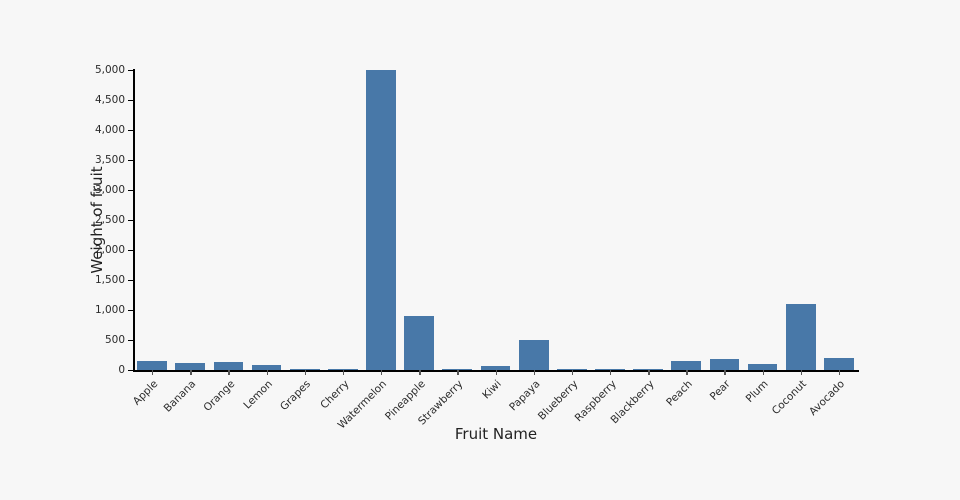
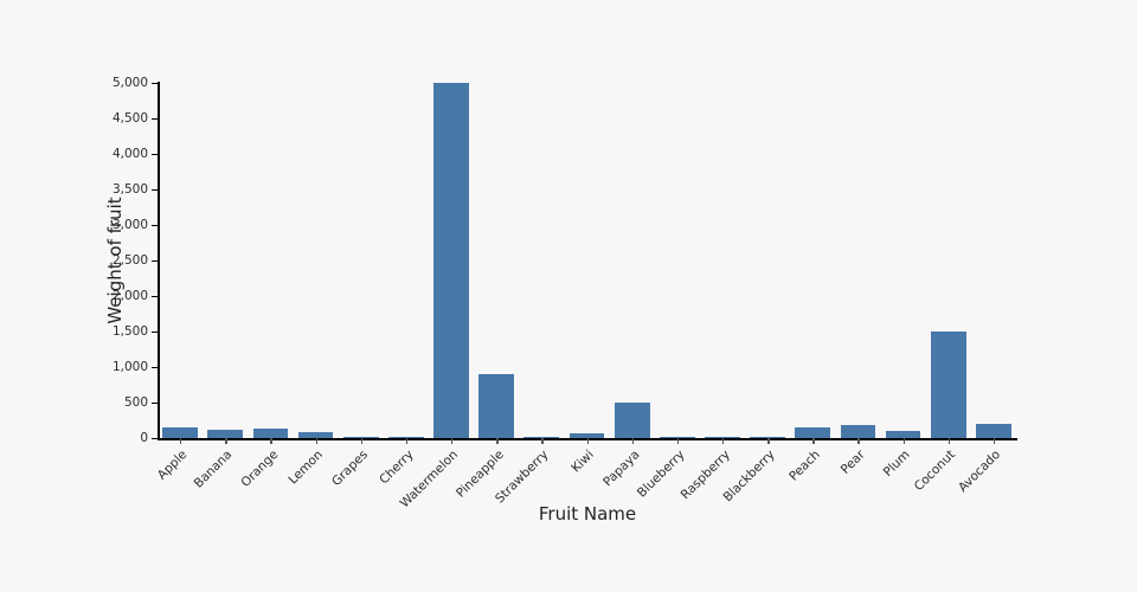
Coconut: 1100 -> 1500
